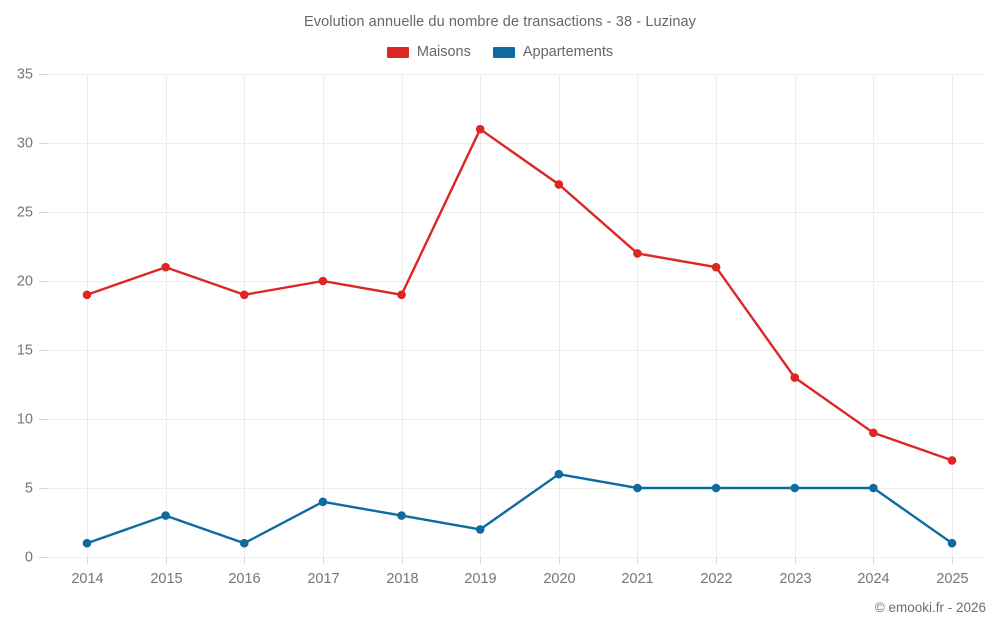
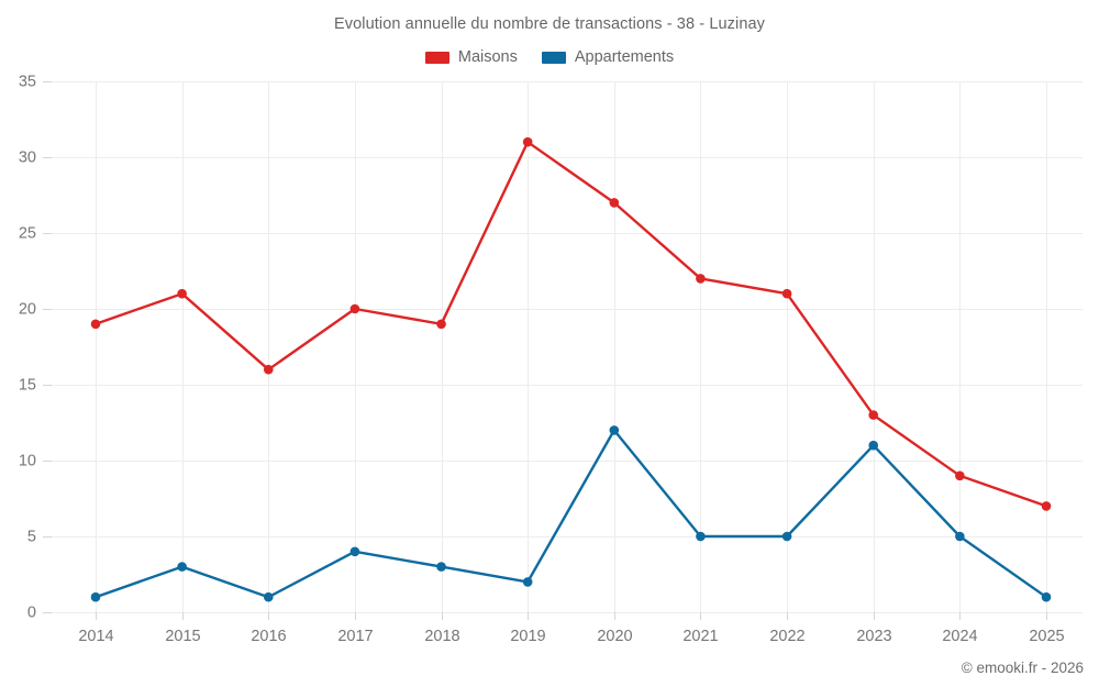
Maisons/2016: 19 -> 16
Appartements/2020: 6 -> 12
Appartements/2023: 5 -> 11
